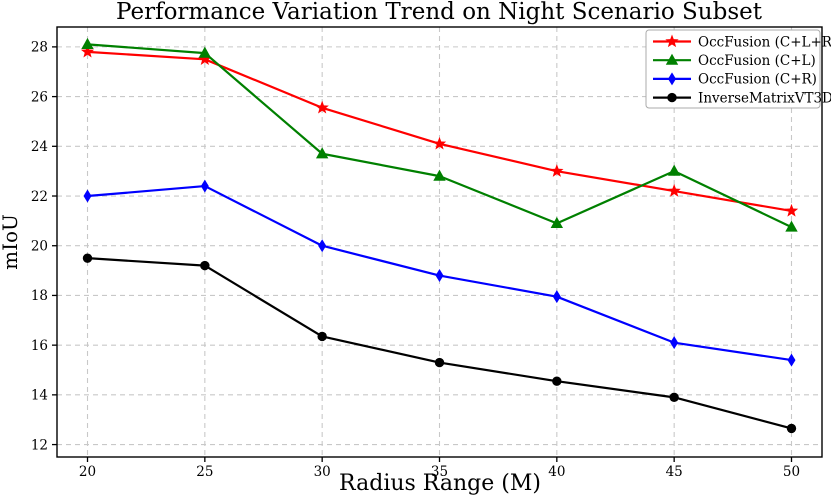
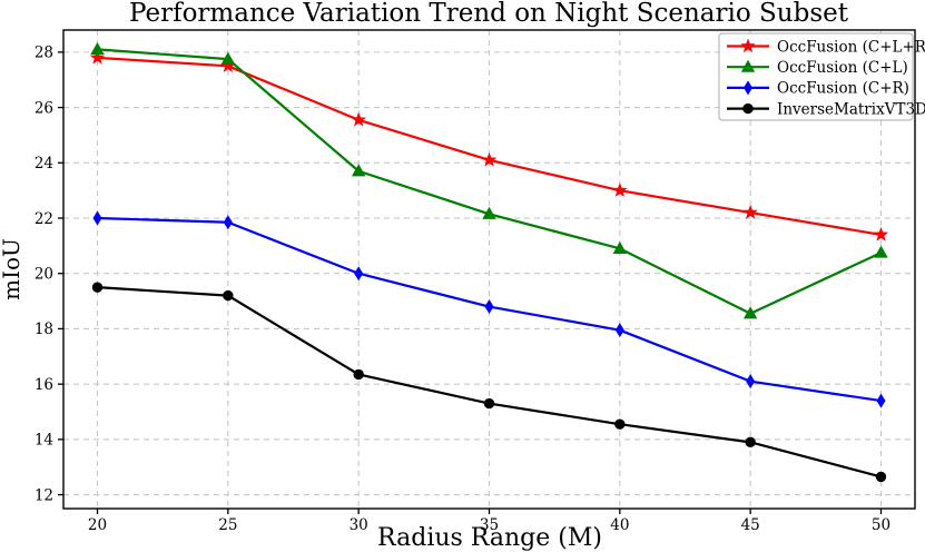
OccFusion (C+R)/25: 22.4 -> 21.9
OccFusion (C+L)/35: 22.8 -> 22.1
OccFusion (C+L)/45: 23.0 -> 18.6
